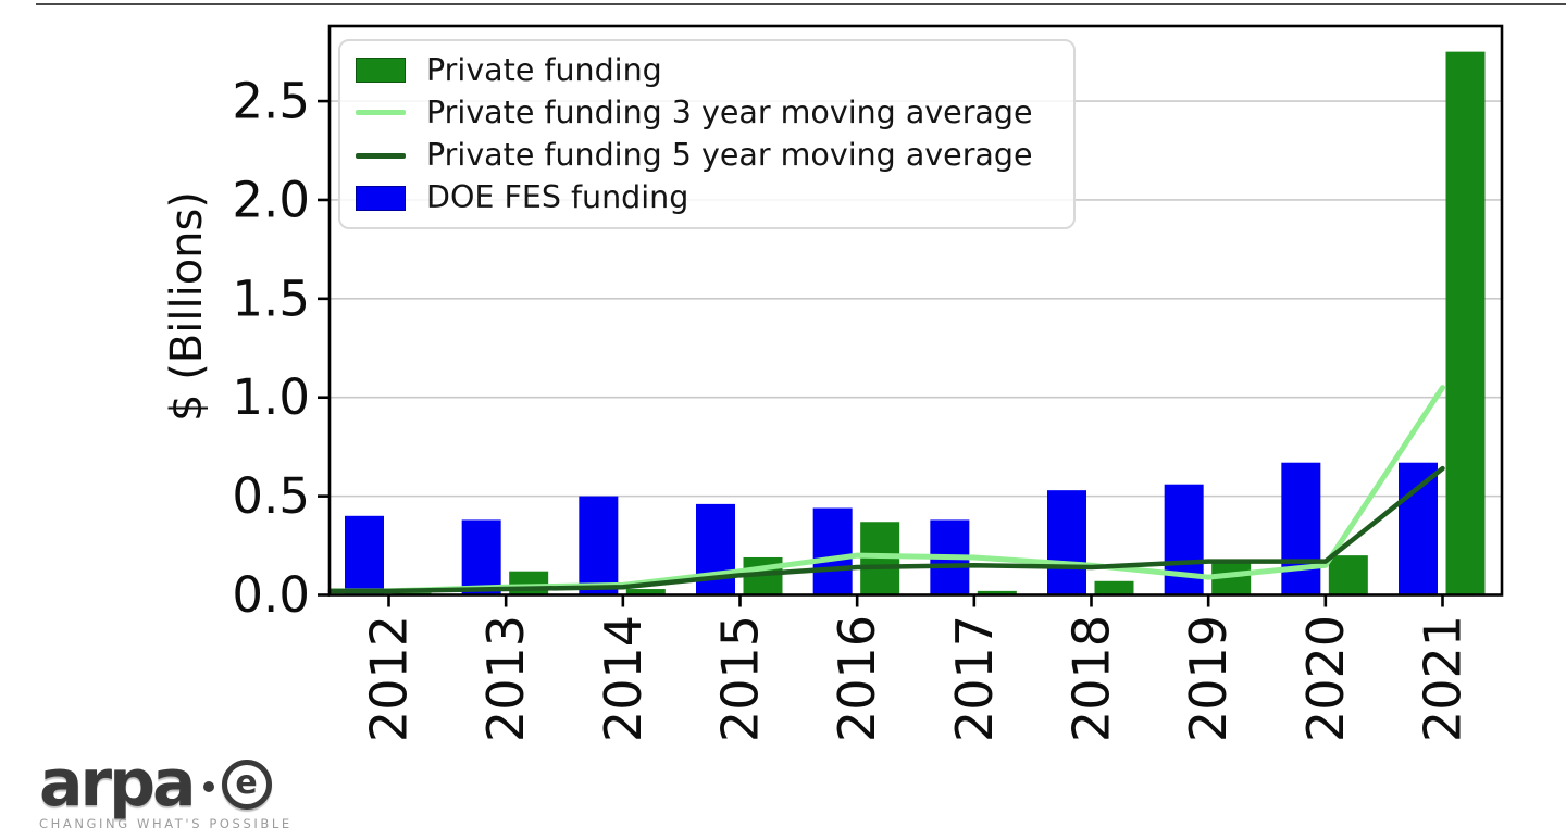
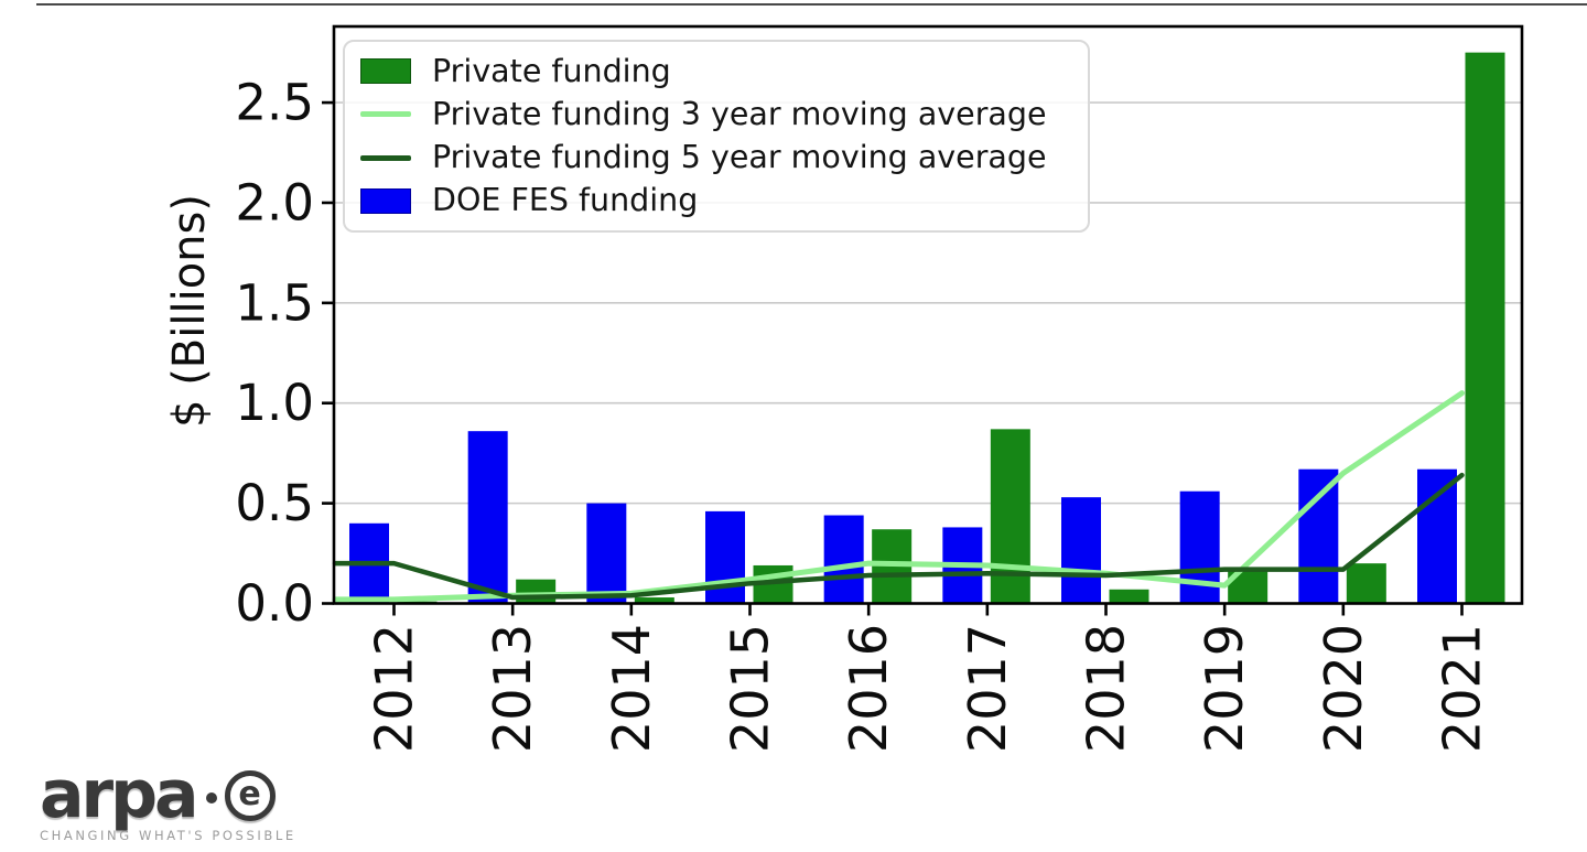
Private funding 5 year moving average/2012: 0.02 -> 0.20
DOE FES funding/2013: 0.38 -> 0.86
Private funding/2017: 0.02 -> 0.87
Private funding 3 year moving average/2020: 0.15 -> 0.65
